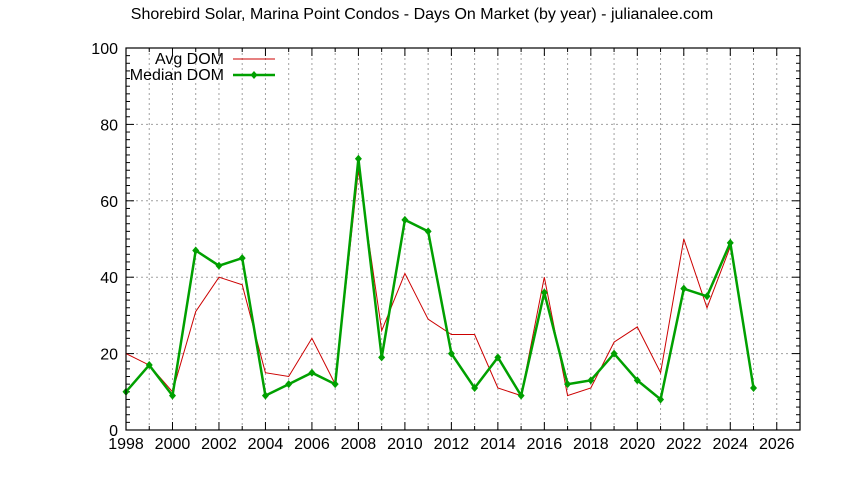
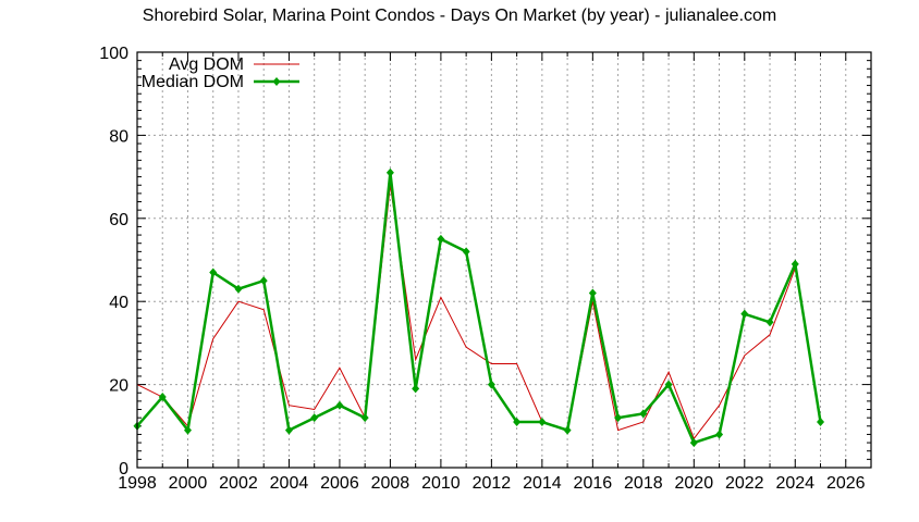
Median DOM/2014: 19 -> 11
Median DOM/2016: 36 -> 42
Avg DOM/2020: 27 -> 7
Median DOM/2020: 13 -> 6
Avg DOM/2022: 50 -> 27
